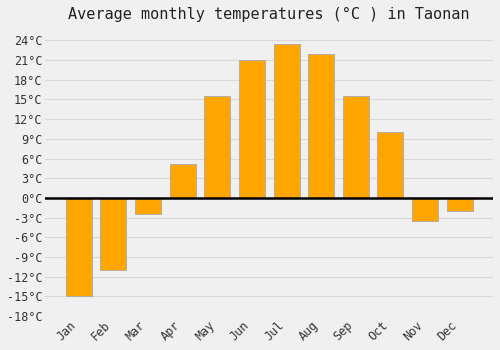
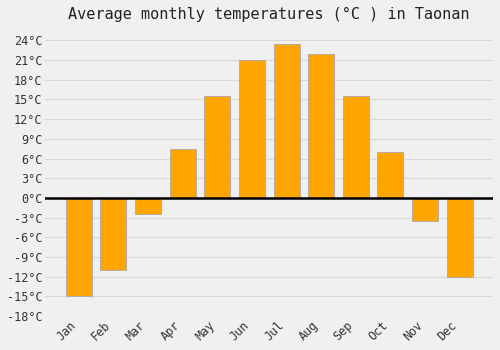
Apr: 5.2°C -> 7.5°C
Oct: 10.0°C -> 7.0°C
Dec: -2.0°C -> -12.0°C
